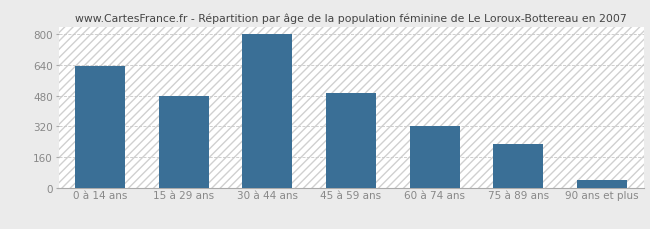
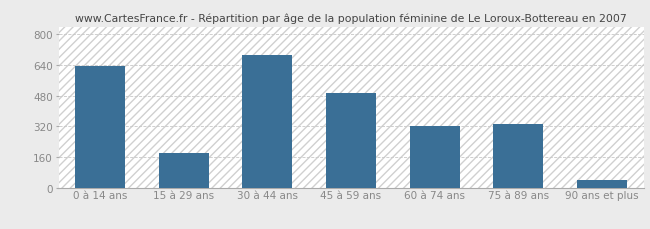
15 à 29 ans: 480 -> 180
30 à 44 ans: 800 -> 690
75 à 89 ans: 230 -> 330
